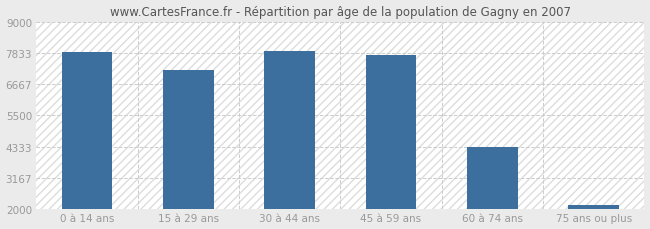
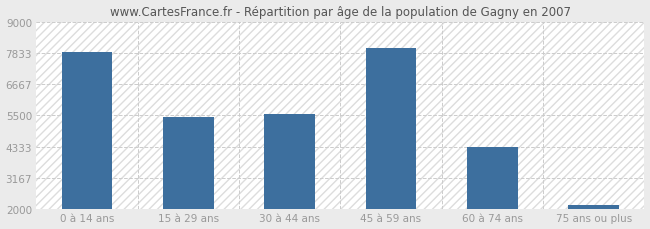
15 à 29 ans: 7200 -> 5450
30 à 44 ans: 7890 -> 5550
45 à 59 ans: 7760 -> 8000
